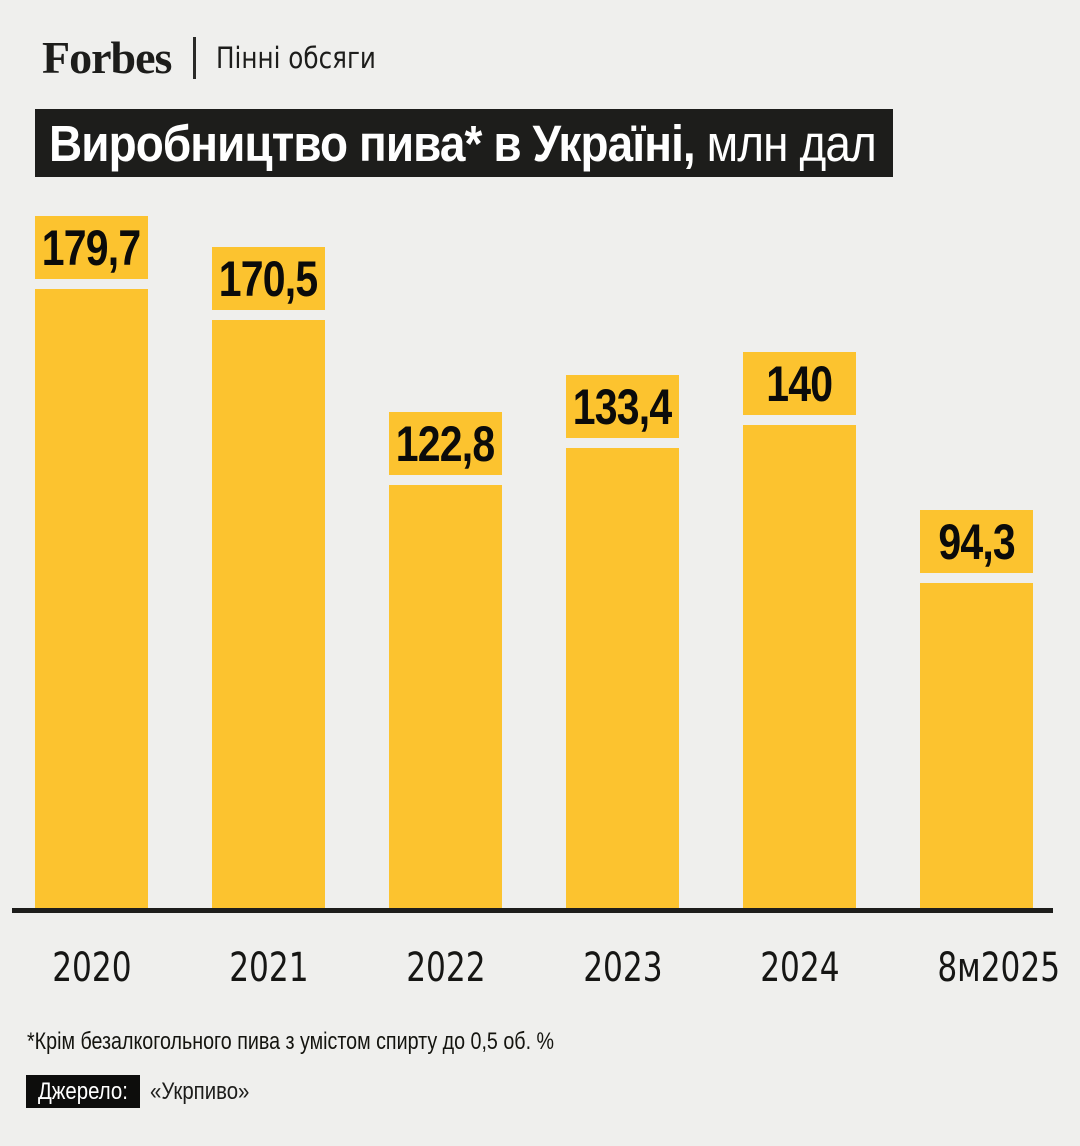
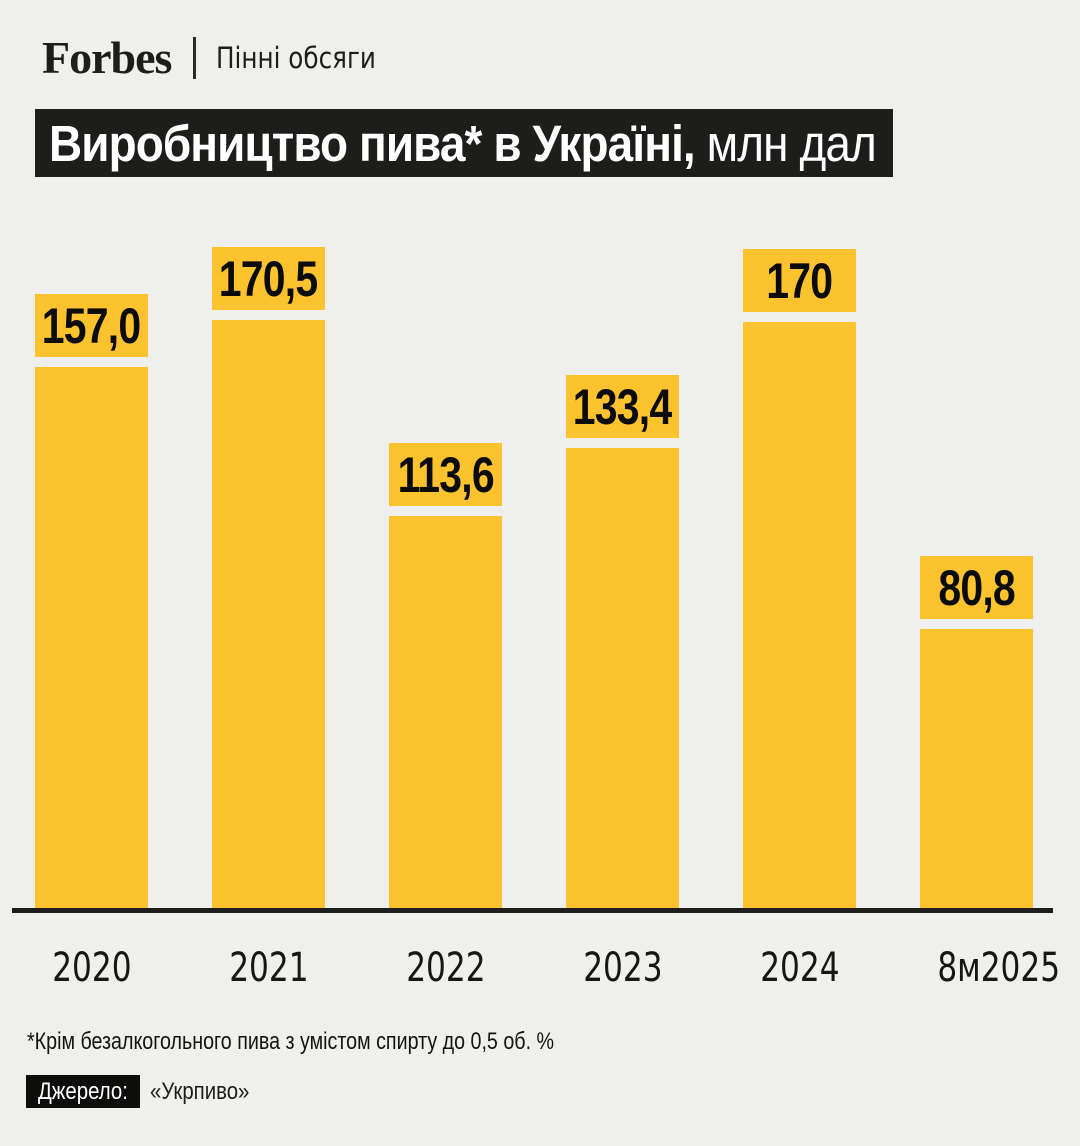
2020: 179,7 -> 157,0
2022: 122,8 -> 113,6
2024: 140 -> 170
8м2025: 94,3 -> 80,8
